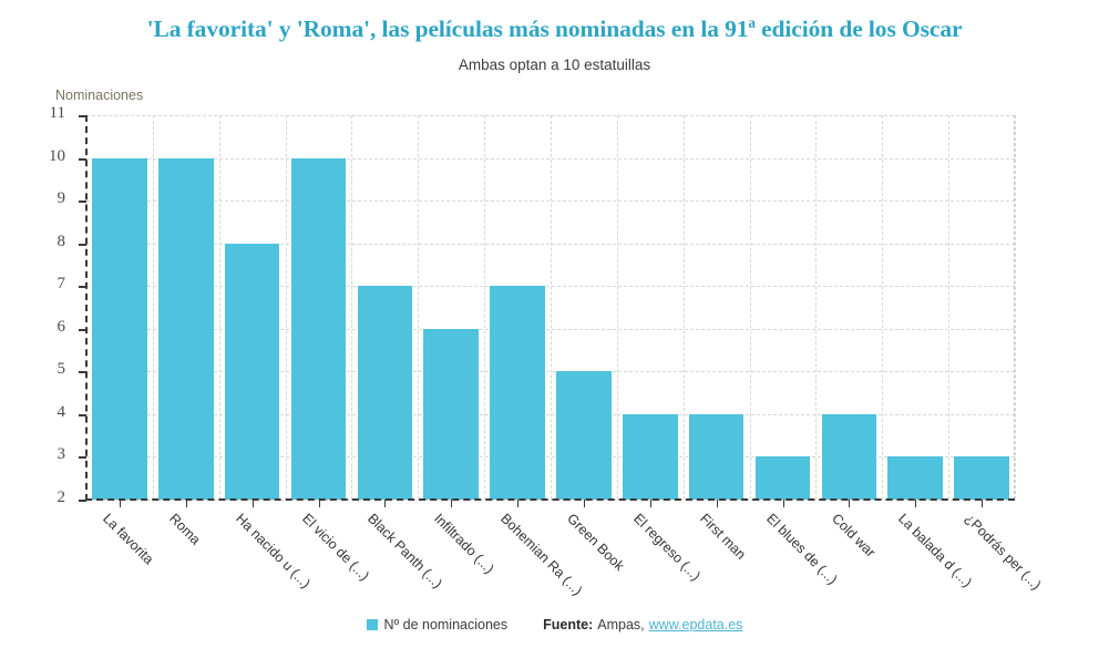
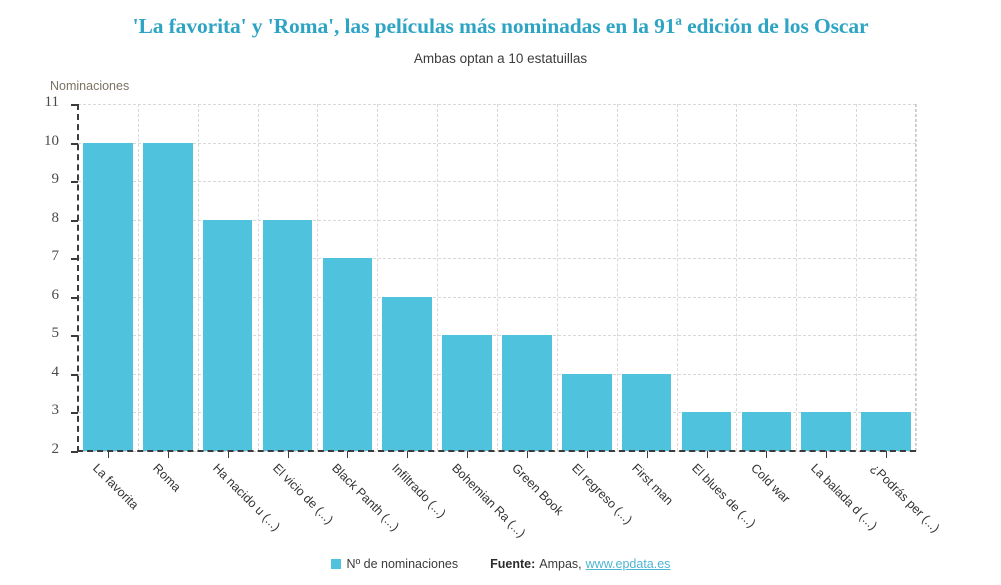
El vicio de (...): 10 -> 8
Bohemian Ra (...): 7 -> 5
Cold war: 4 -> 3
